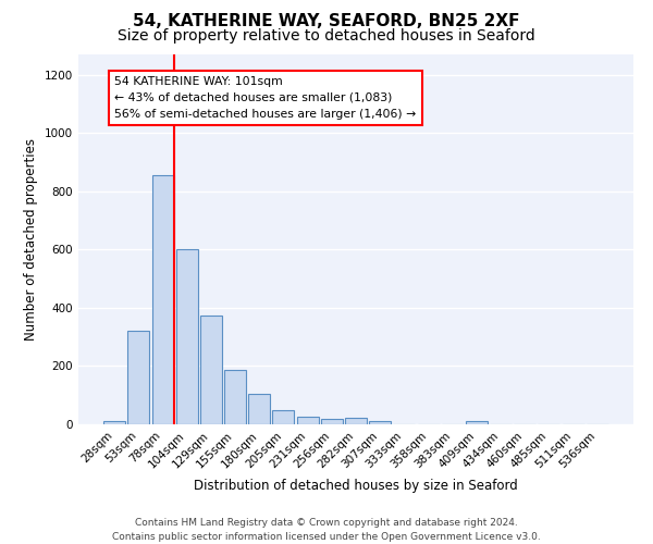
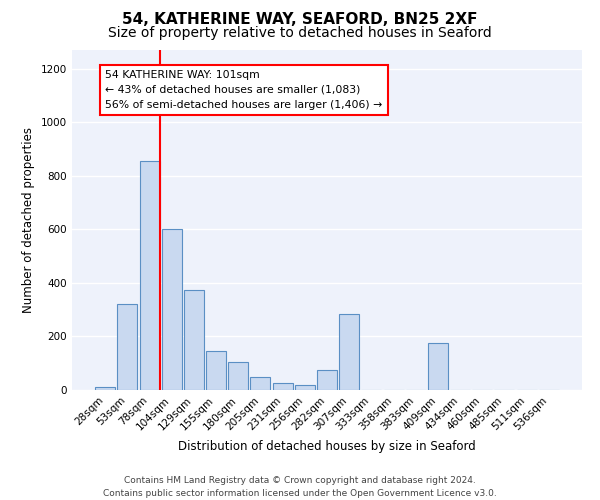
155sqm: 185 -> 145
282sqm: 22 -> 75
307sqm: 10 -> 285
409sqm: 10 -> 175
